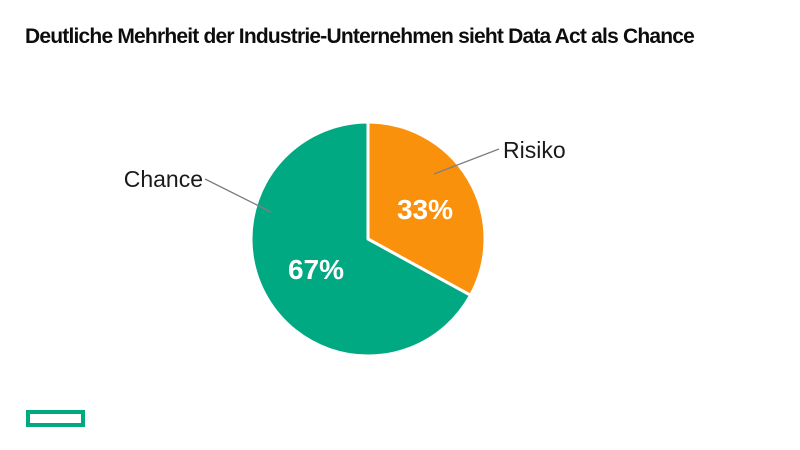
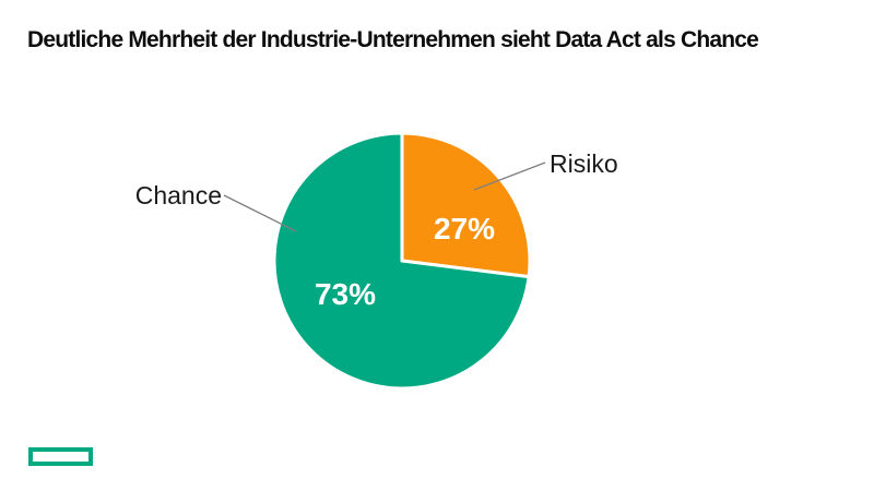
Risiko: 33% -> 27%
Chance: 67% -> 73%
